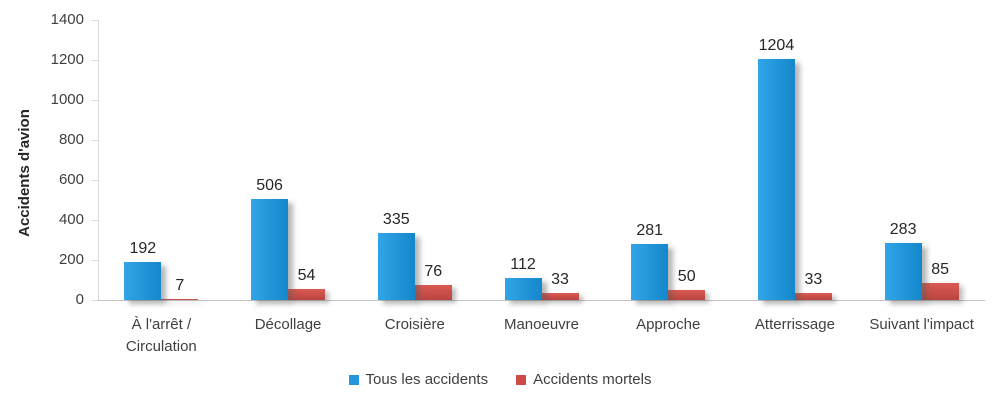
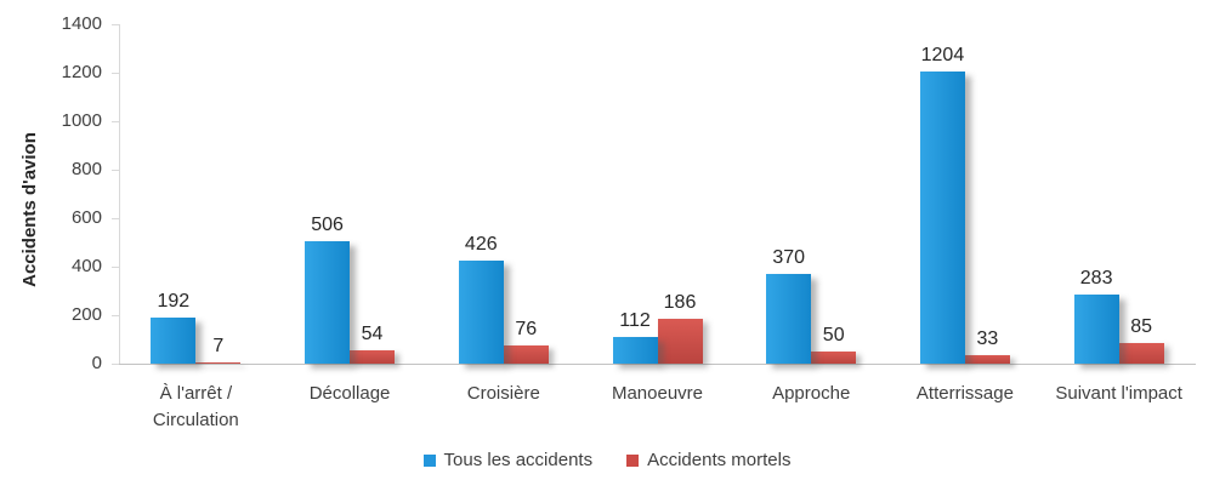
Tous les accidents/Croisière: 335 -> 426
Accidents mortels/Manoeuvre: 33 -> 186
Tous les accidents/Approche: 281 -> 370
